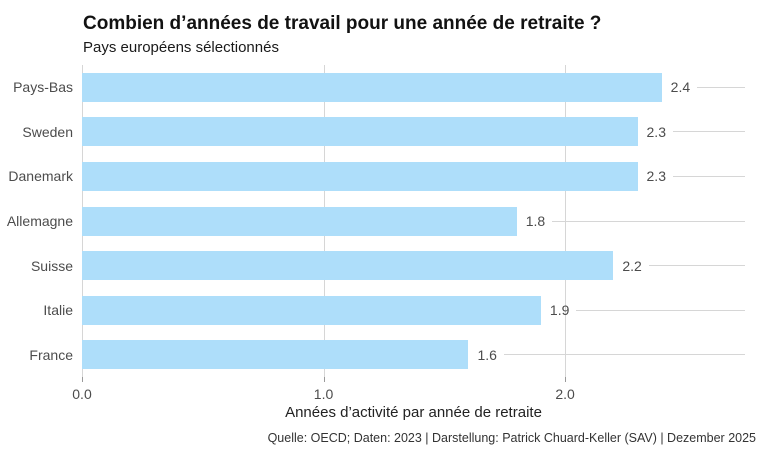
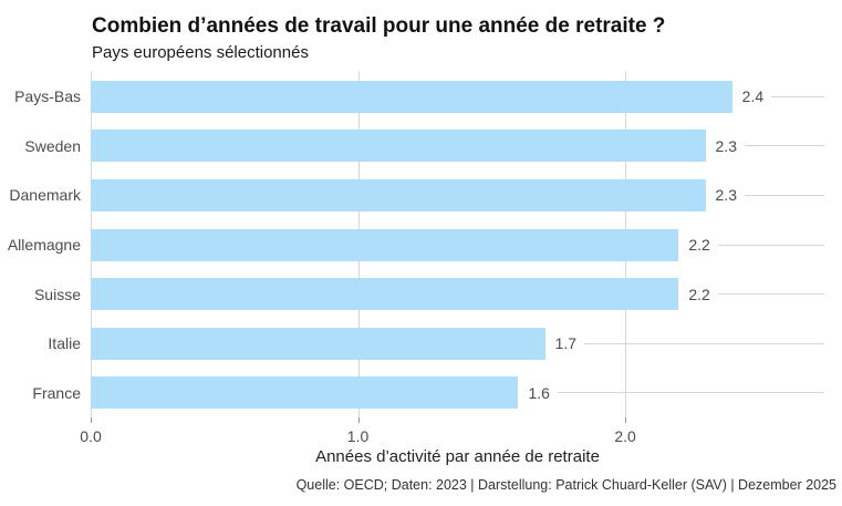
Allemagne: 1.8 -> 2.2
Italie: 1.9 -> 1.7
